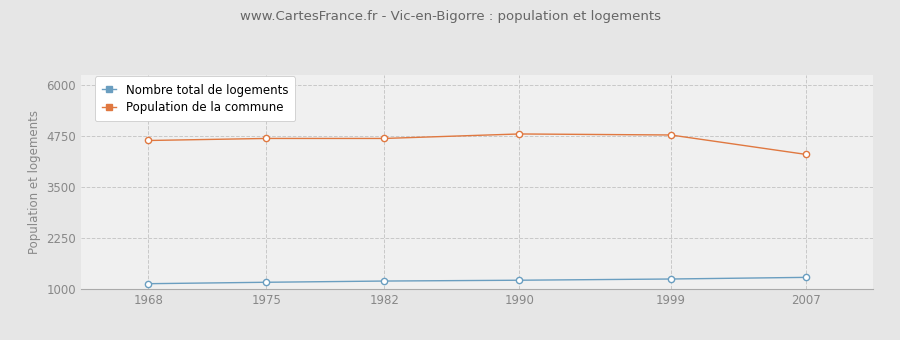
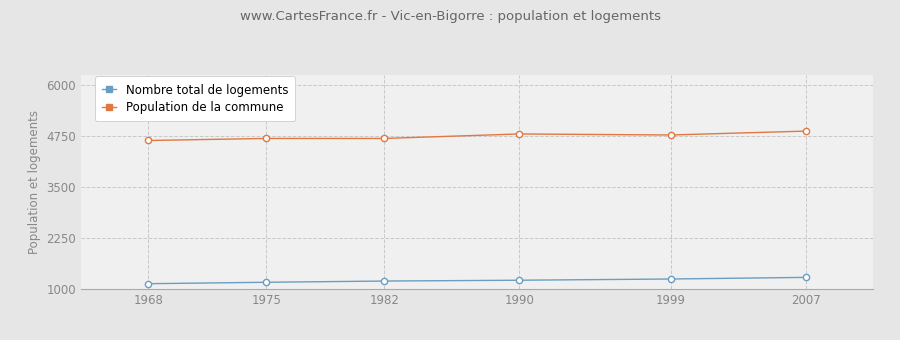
Population de la commune/2007: 4300 -> 4870
